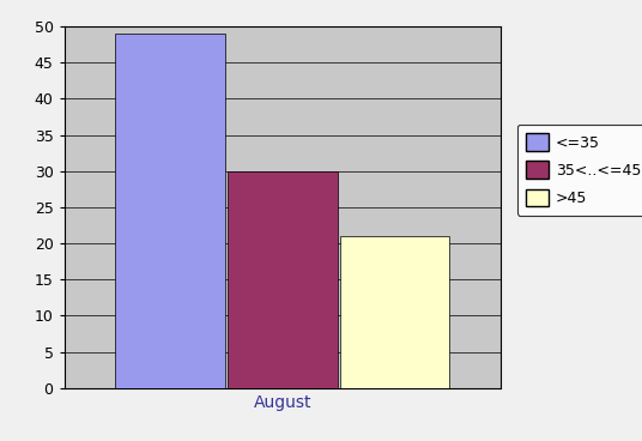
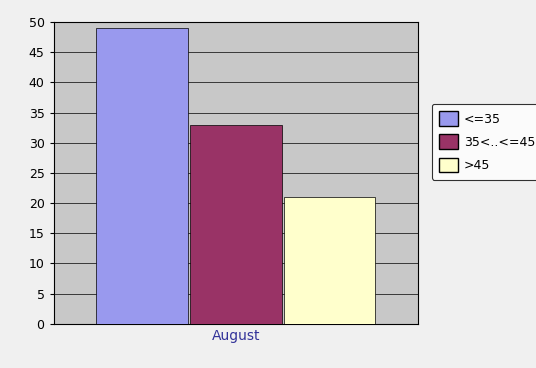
August: 30 -> 33
